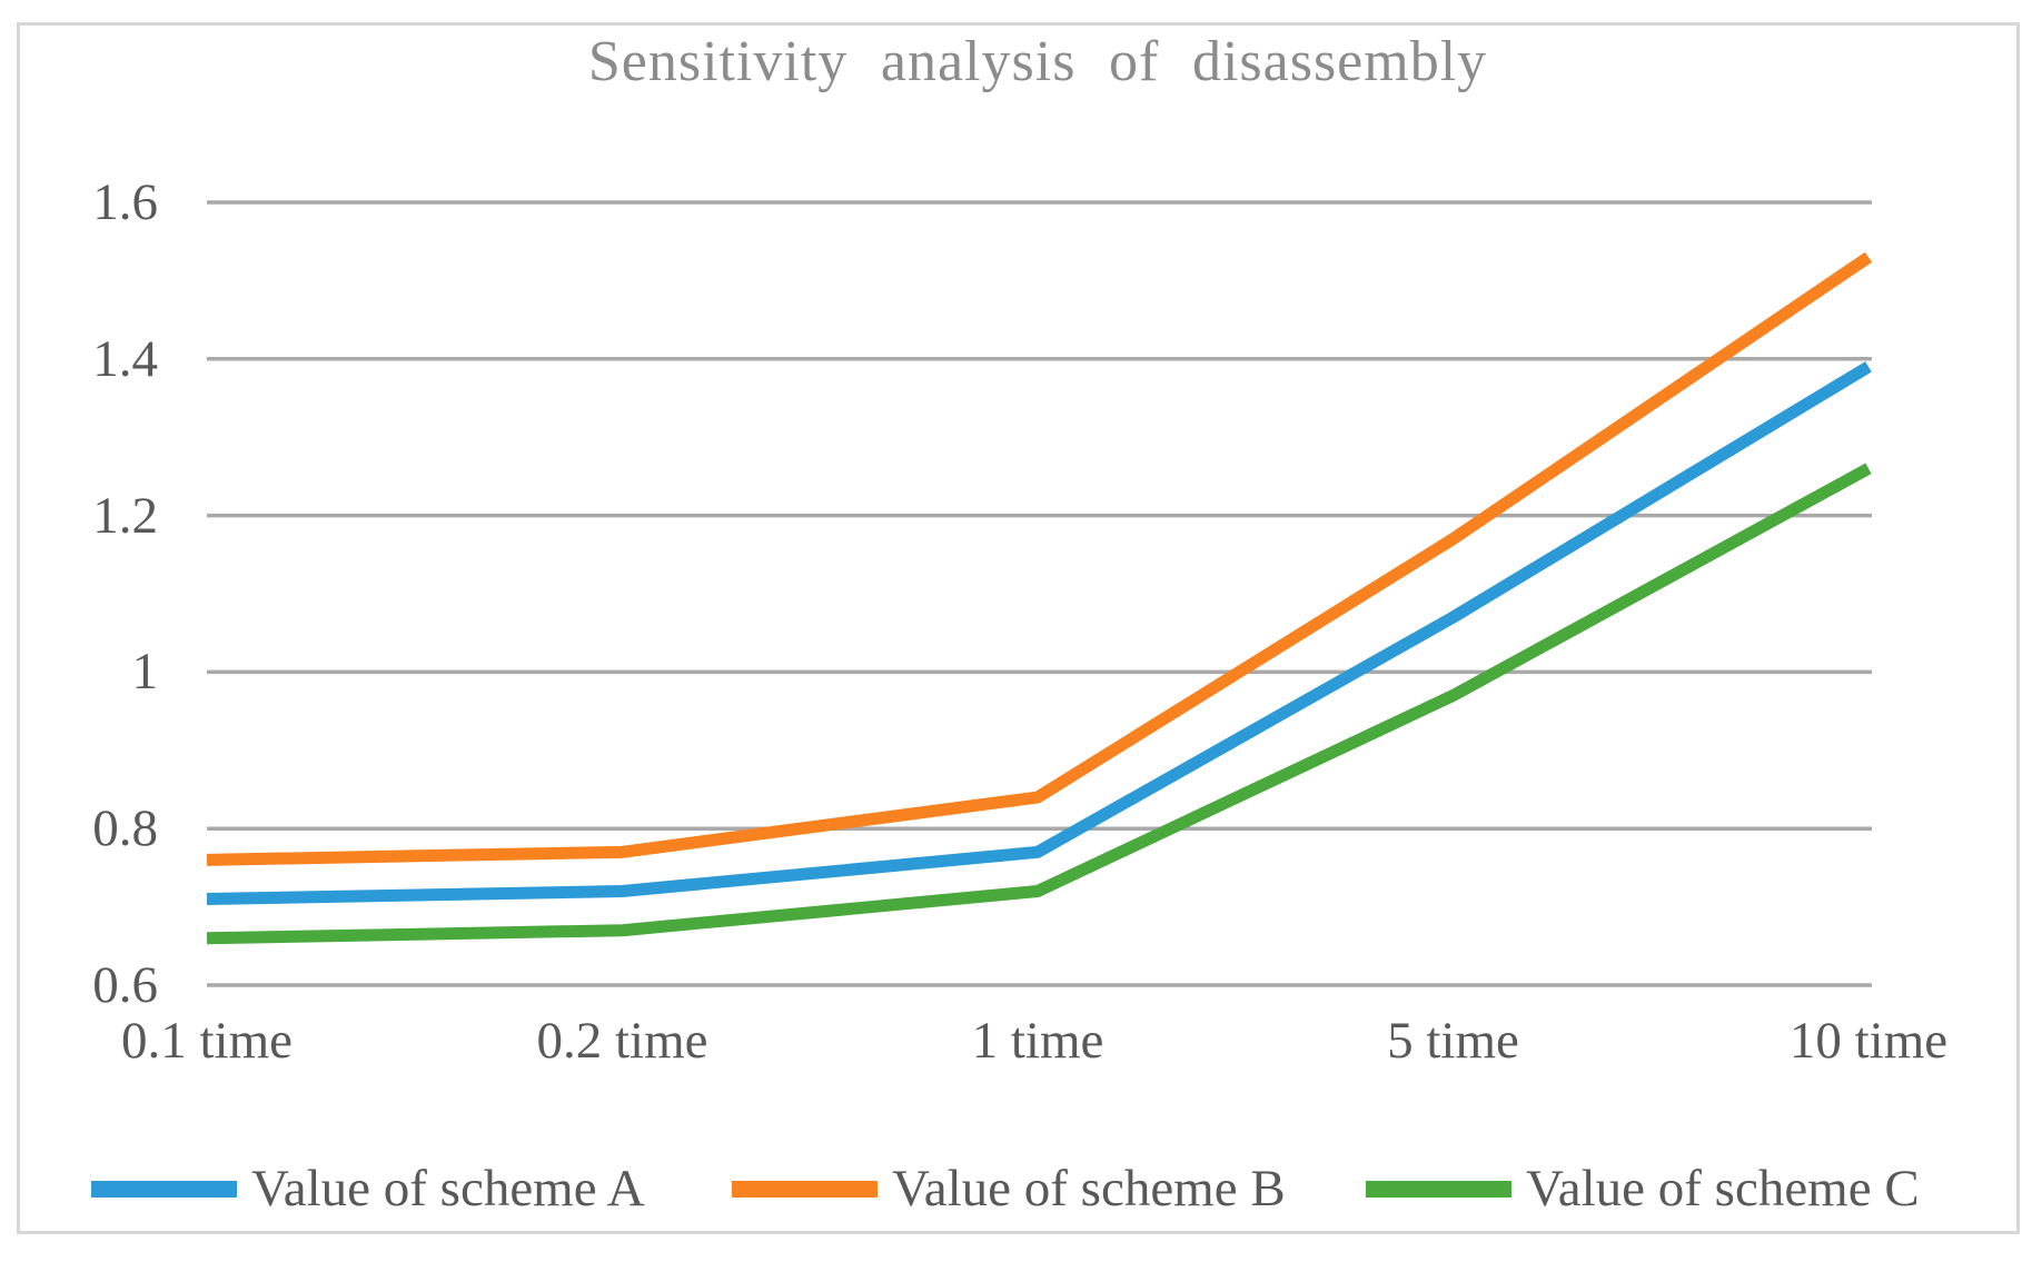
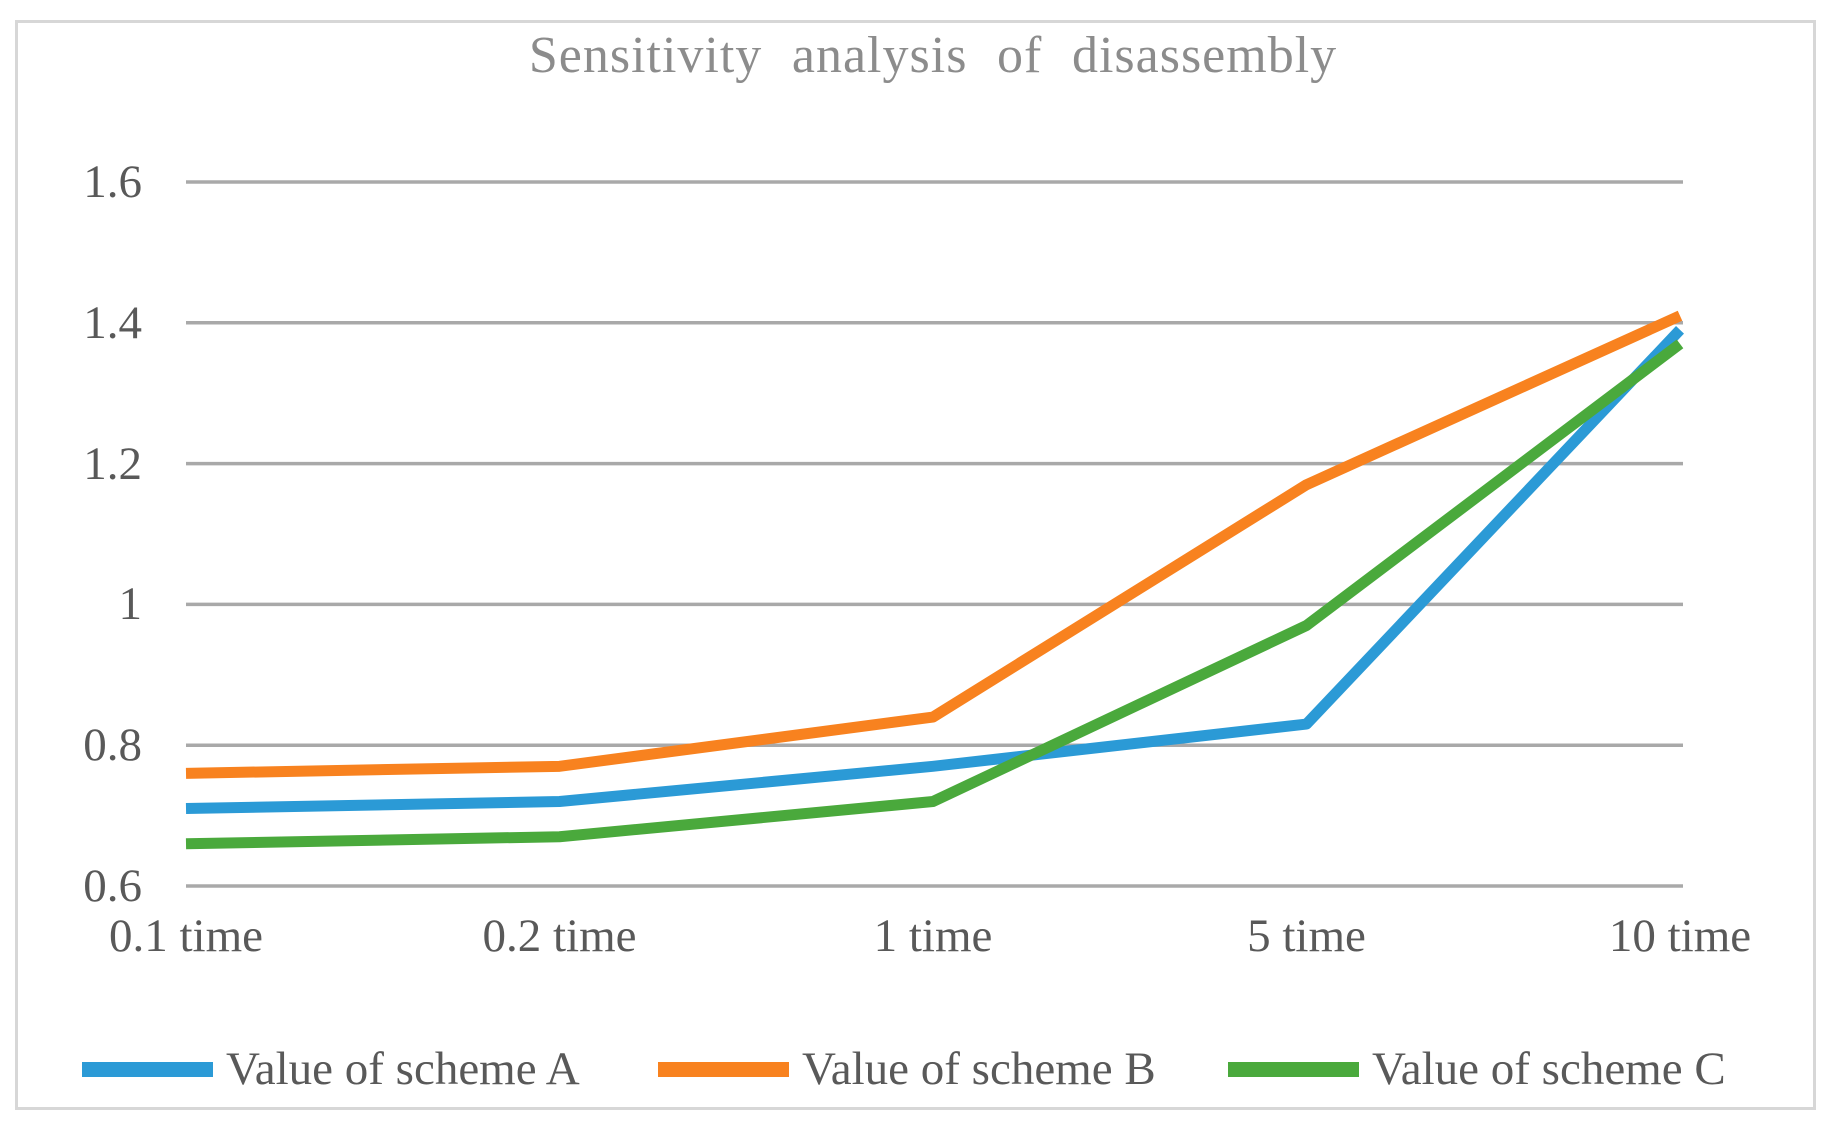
Value of scheme A/5 time: 1.07 -> 0.83
Value of scheme B/10 time: 1.53 -> 1.41
Value of scheme C/10 time: 1.26 -> 1.37
